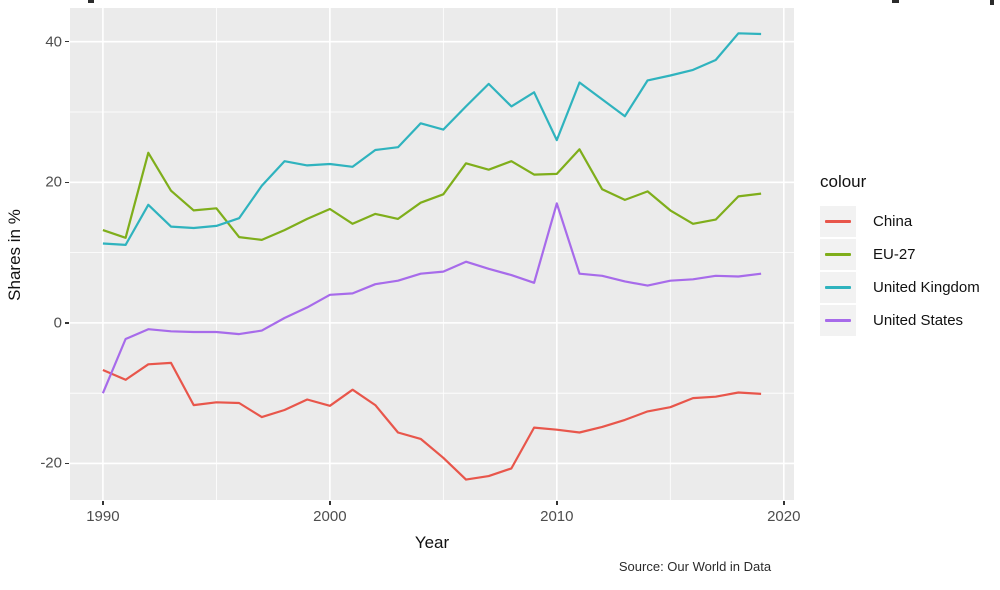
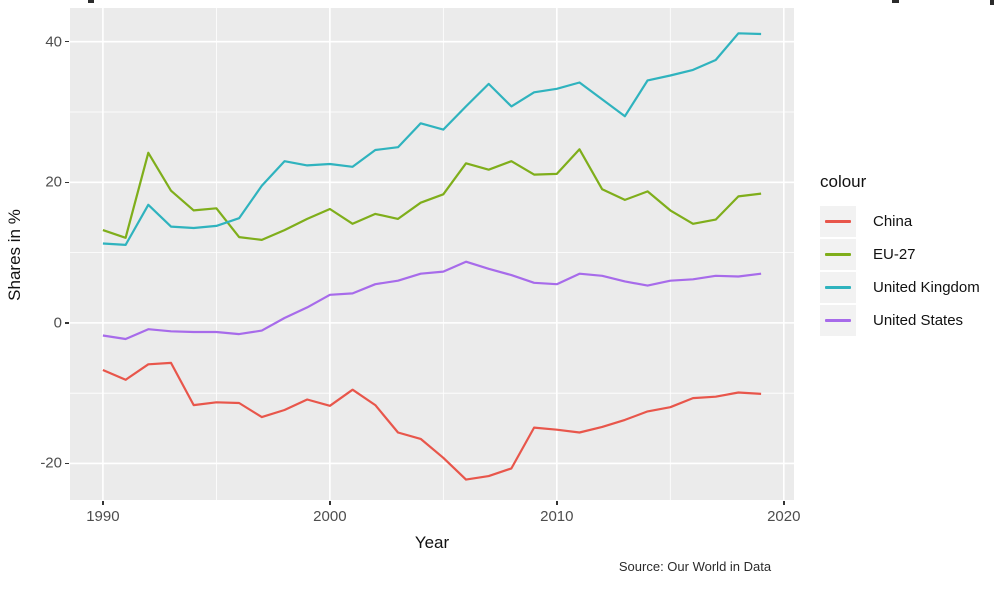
United States/1990: -10 -> -2
United Kingdom/2010: 26 -> 33
United States/2010: 17 -> 6
